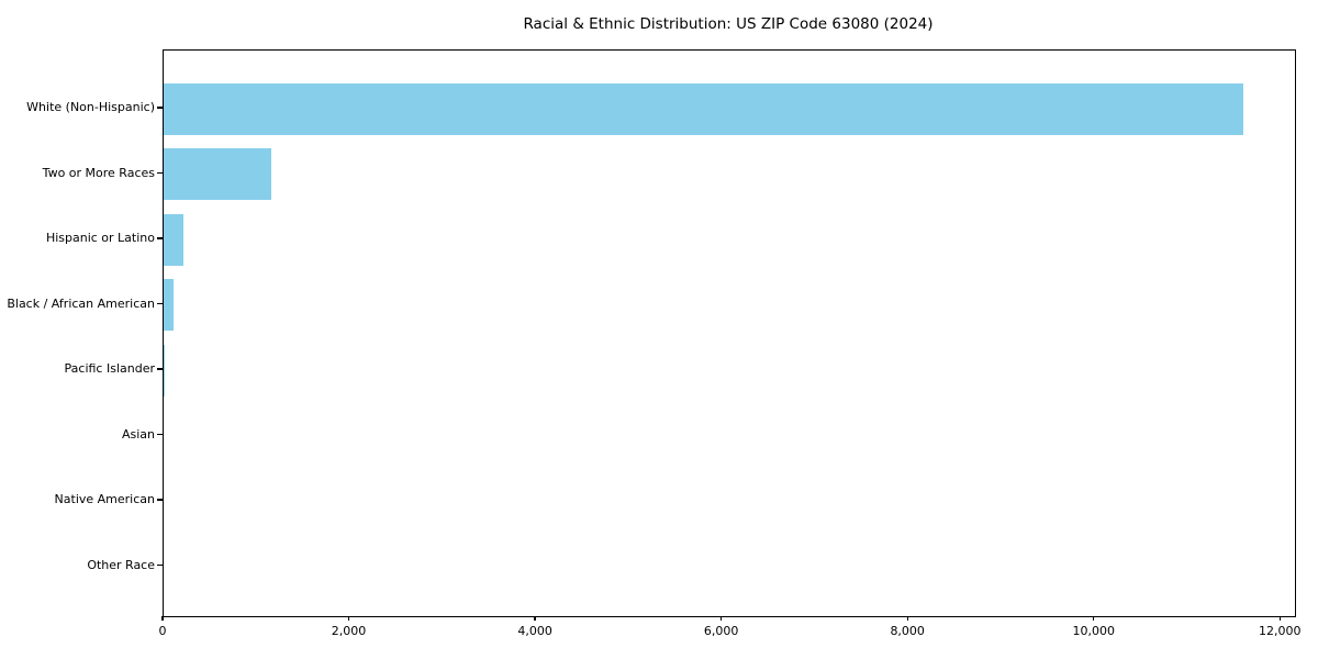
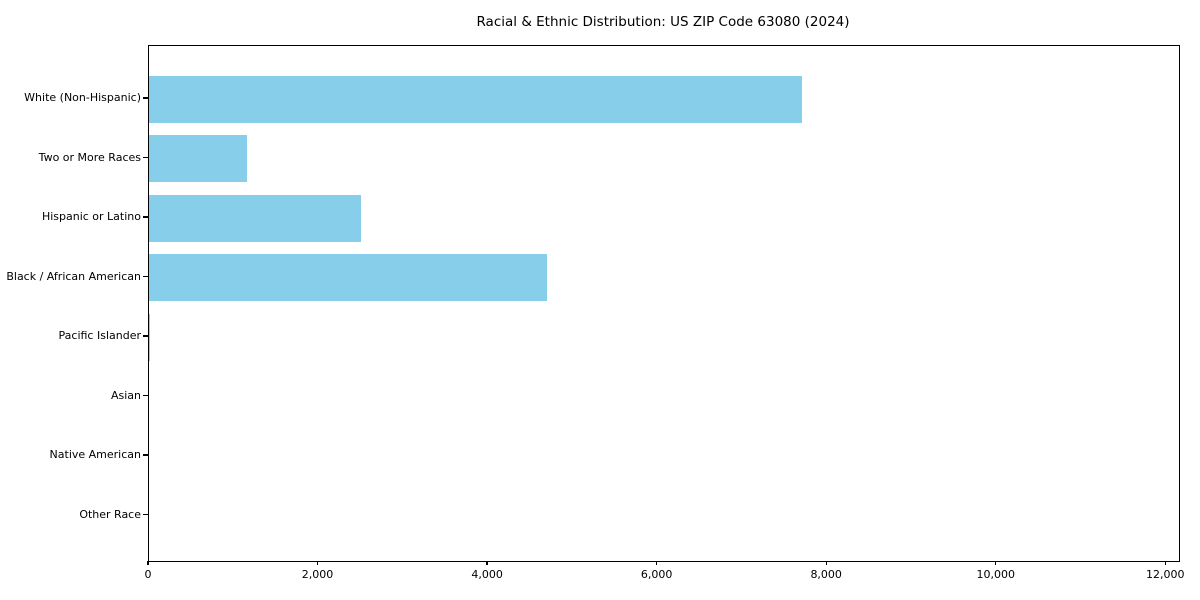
White (Non-Hispanic): 11600 -> 7700
Hispanic or Latino: 200 -> 2500
Black / African American: 100 -> 4700
